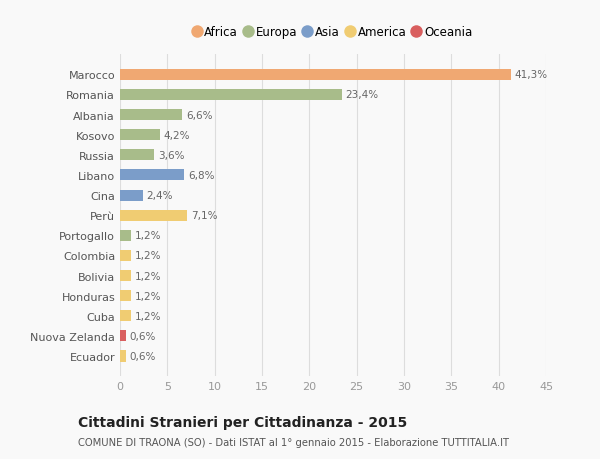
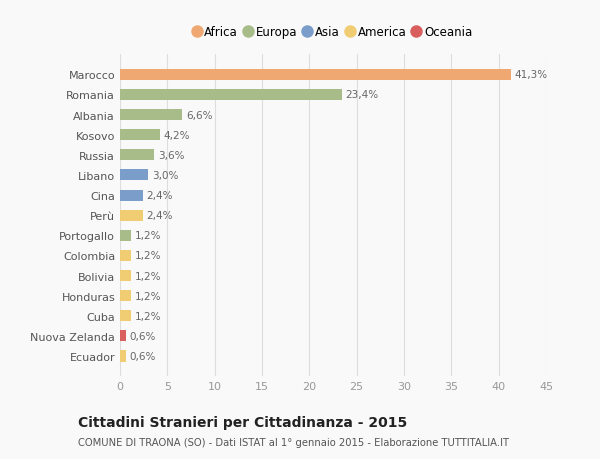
Libano: 6,8% -> 3,0%
Perù: 7,1% -> 2,4%
